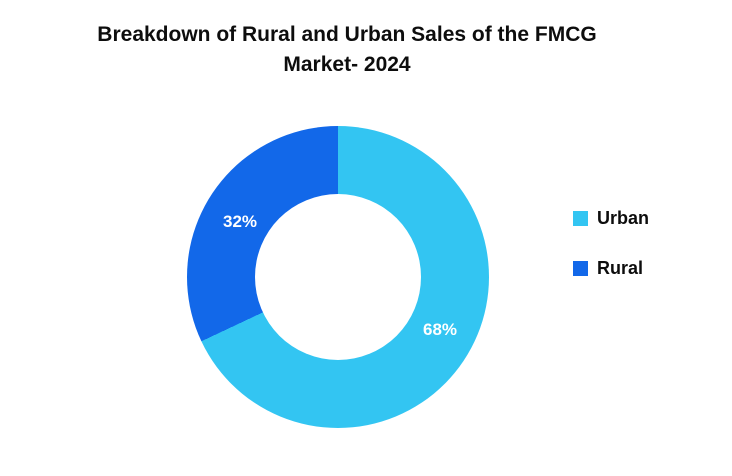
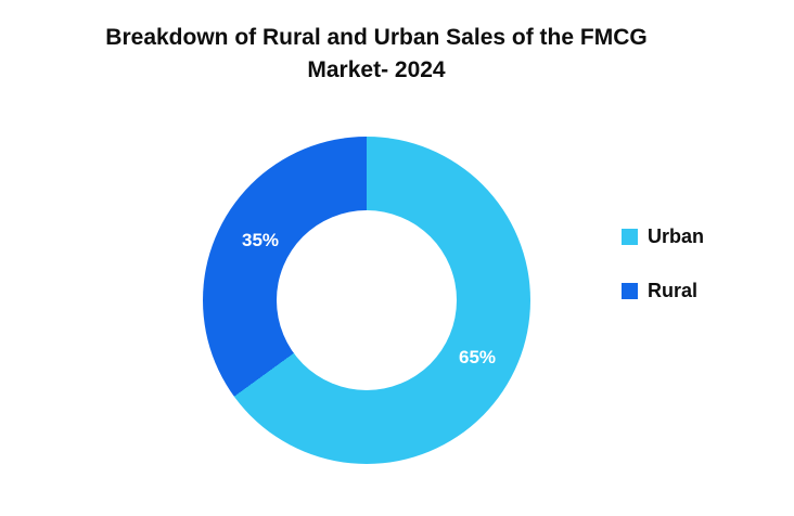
Urban: 68% -> 65%
Rural: 32% -> 35%
